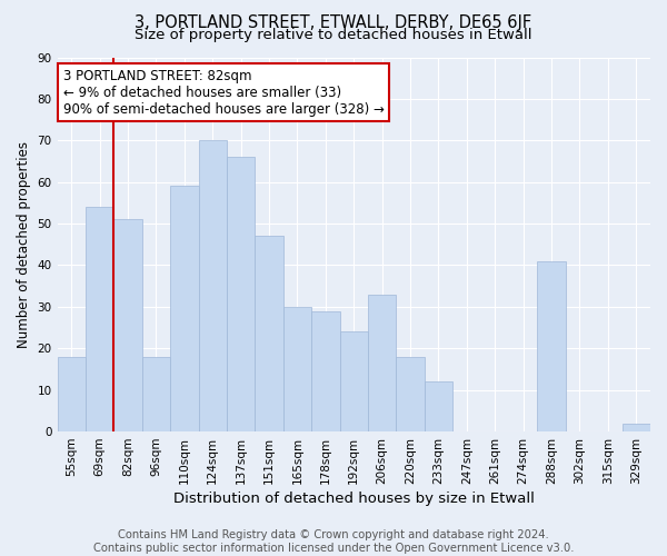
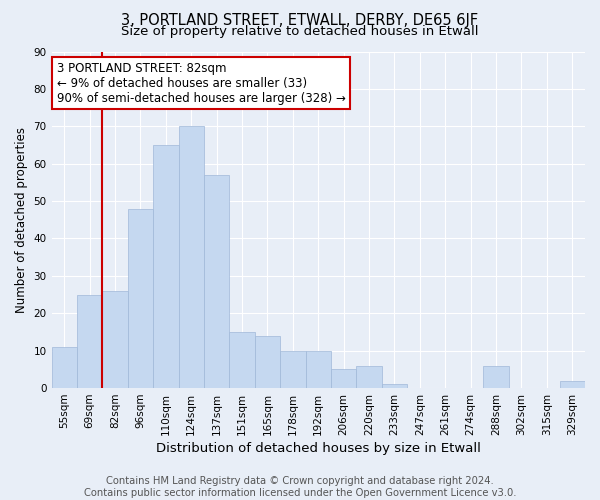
55sqm: 18 -> 11
69sqm: 54 -> 25
82sqm: 51 -> 26
96sqm: 18 -> 48
110sqm: 59 -> 65
137sqm: 66 -> 57
151sqm: 47 -> 15
165sqm: 30 -> 14
178sqm: 29 -> 10
192sqm: 24 -> 10
206sqm: 33 -> 5
220sqm: 18 -> 6
233sqm: 12 -> 1
288sqm: 41 -> 6
